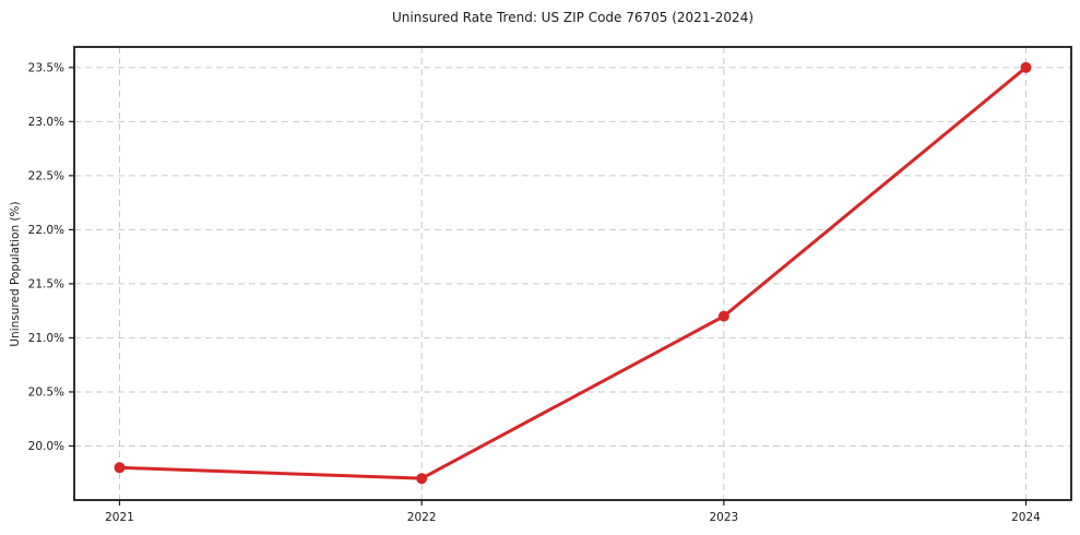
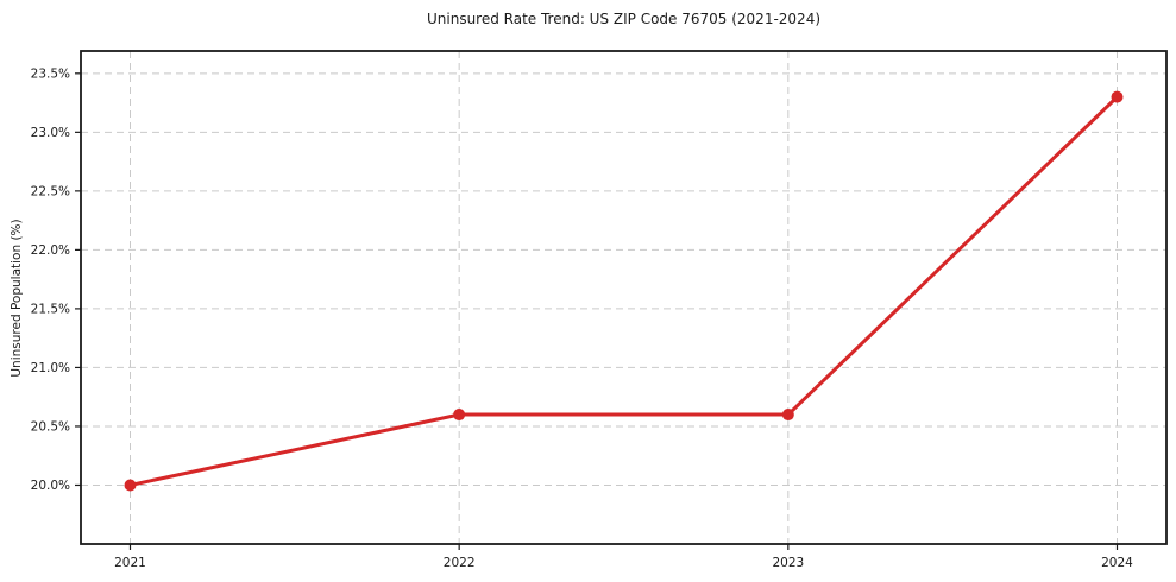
2021: 19.8% -> 20.0%
2022: 19.7% -> 20.6%
2023: 21.2% -> 20.6%
2024: 23.5% -> 23.3%
